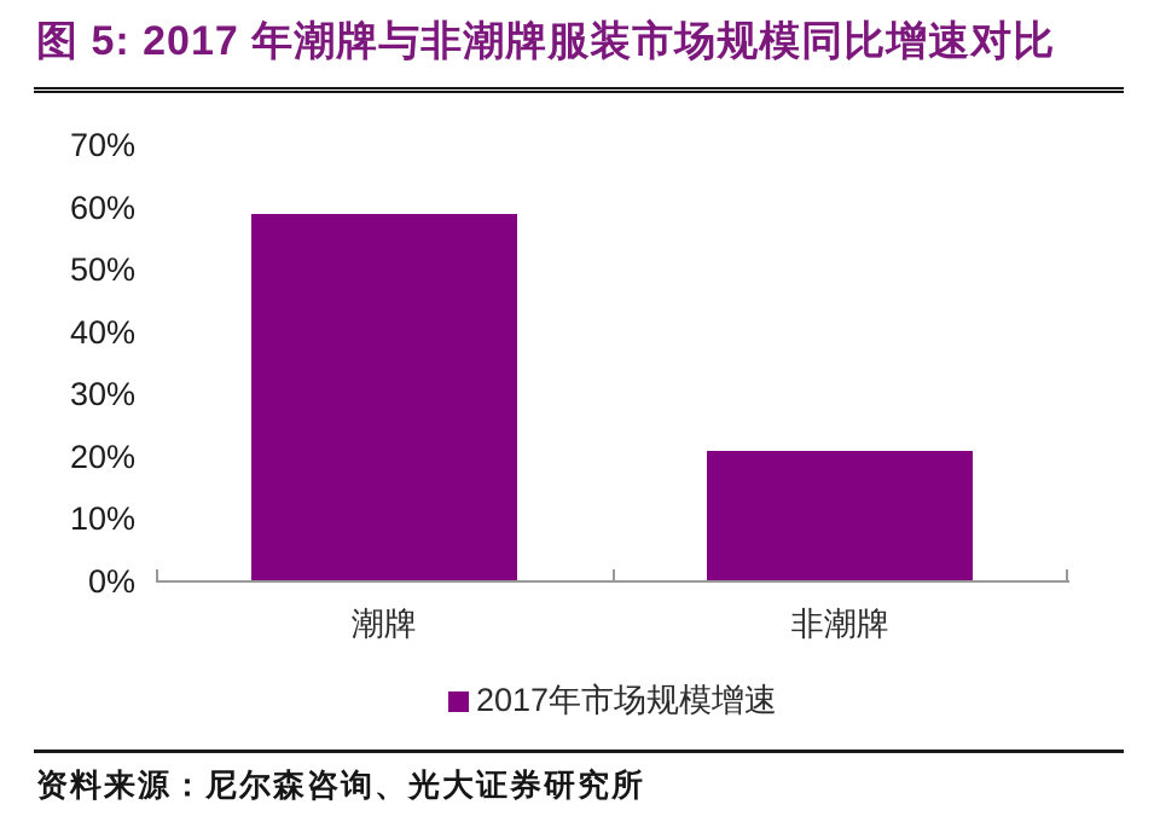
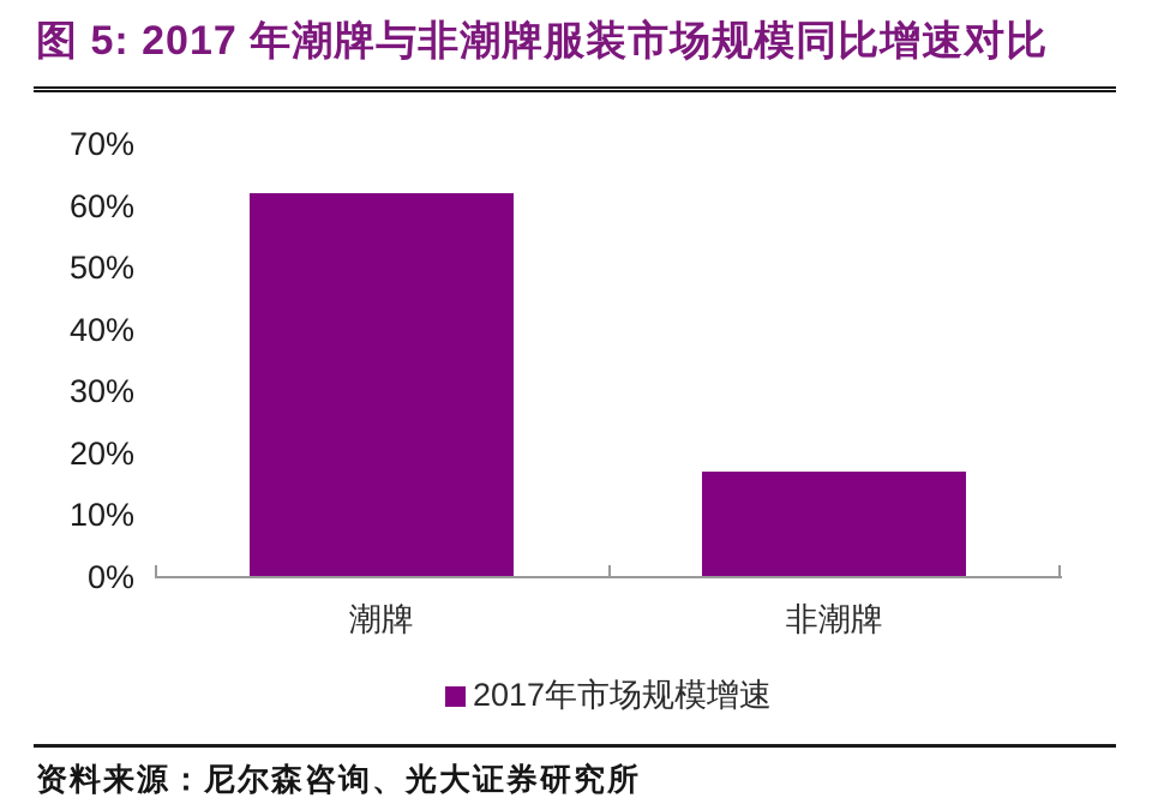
潮牌: 59% -> 62%
非潮牌: 21% -> 17%
